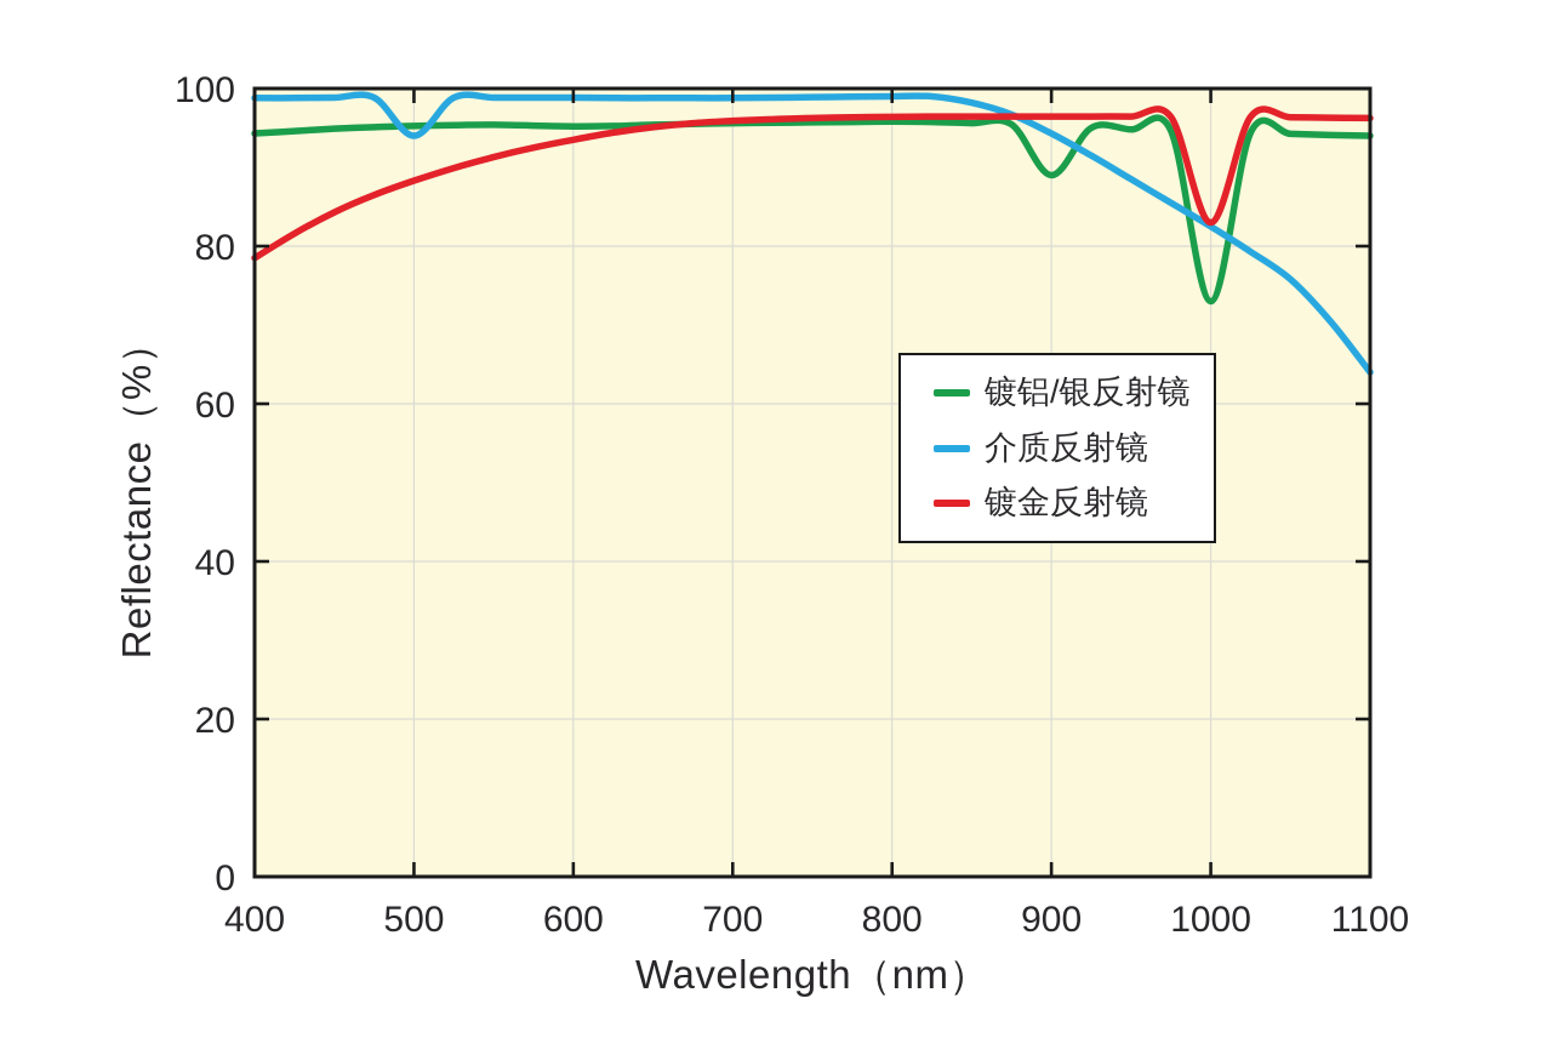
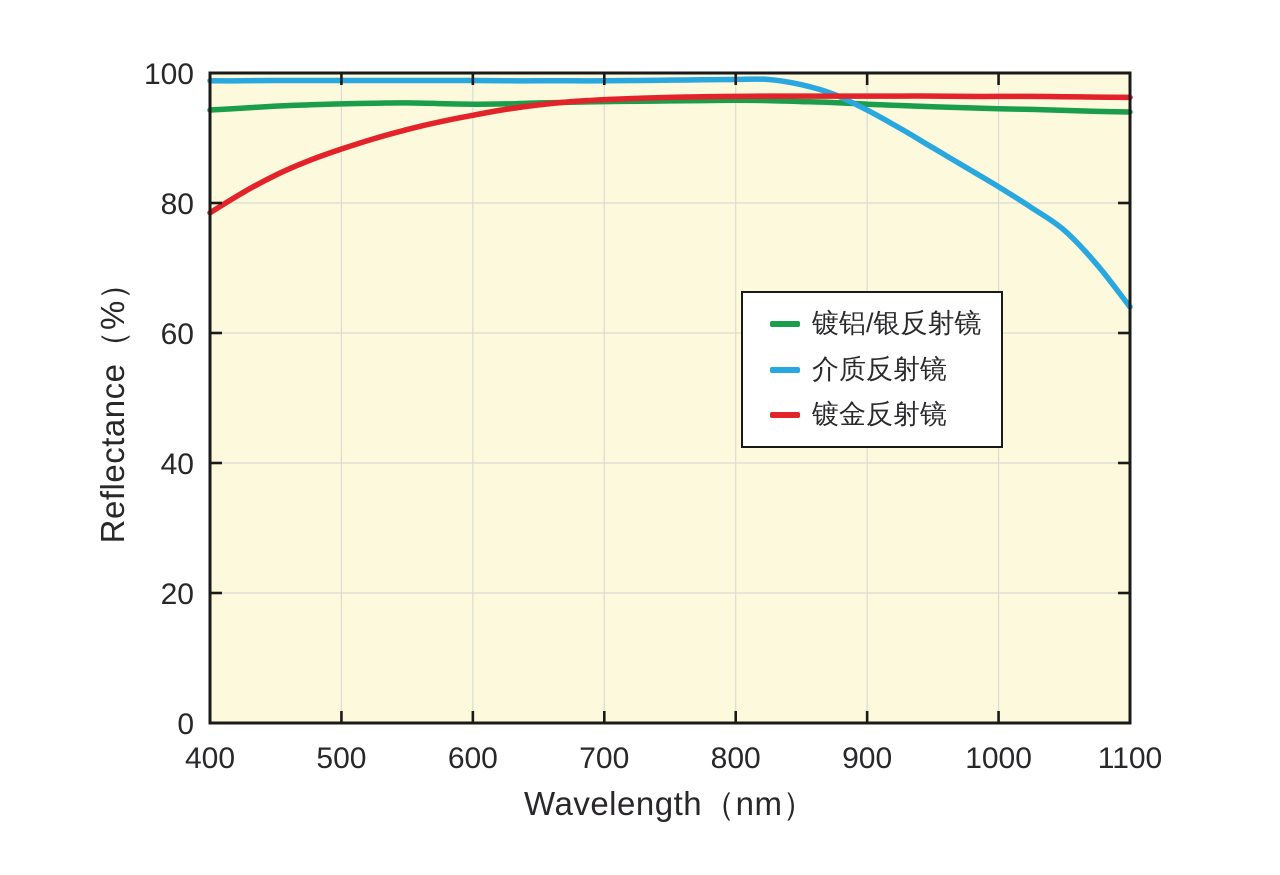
介质反射镜/500: 94 -> 99
镀铝/银反射镜/900: 89 -> 95
镀铝/银反射镜/1000: 73 -> 94
镀金反射镜/1000: 83 -> 96
